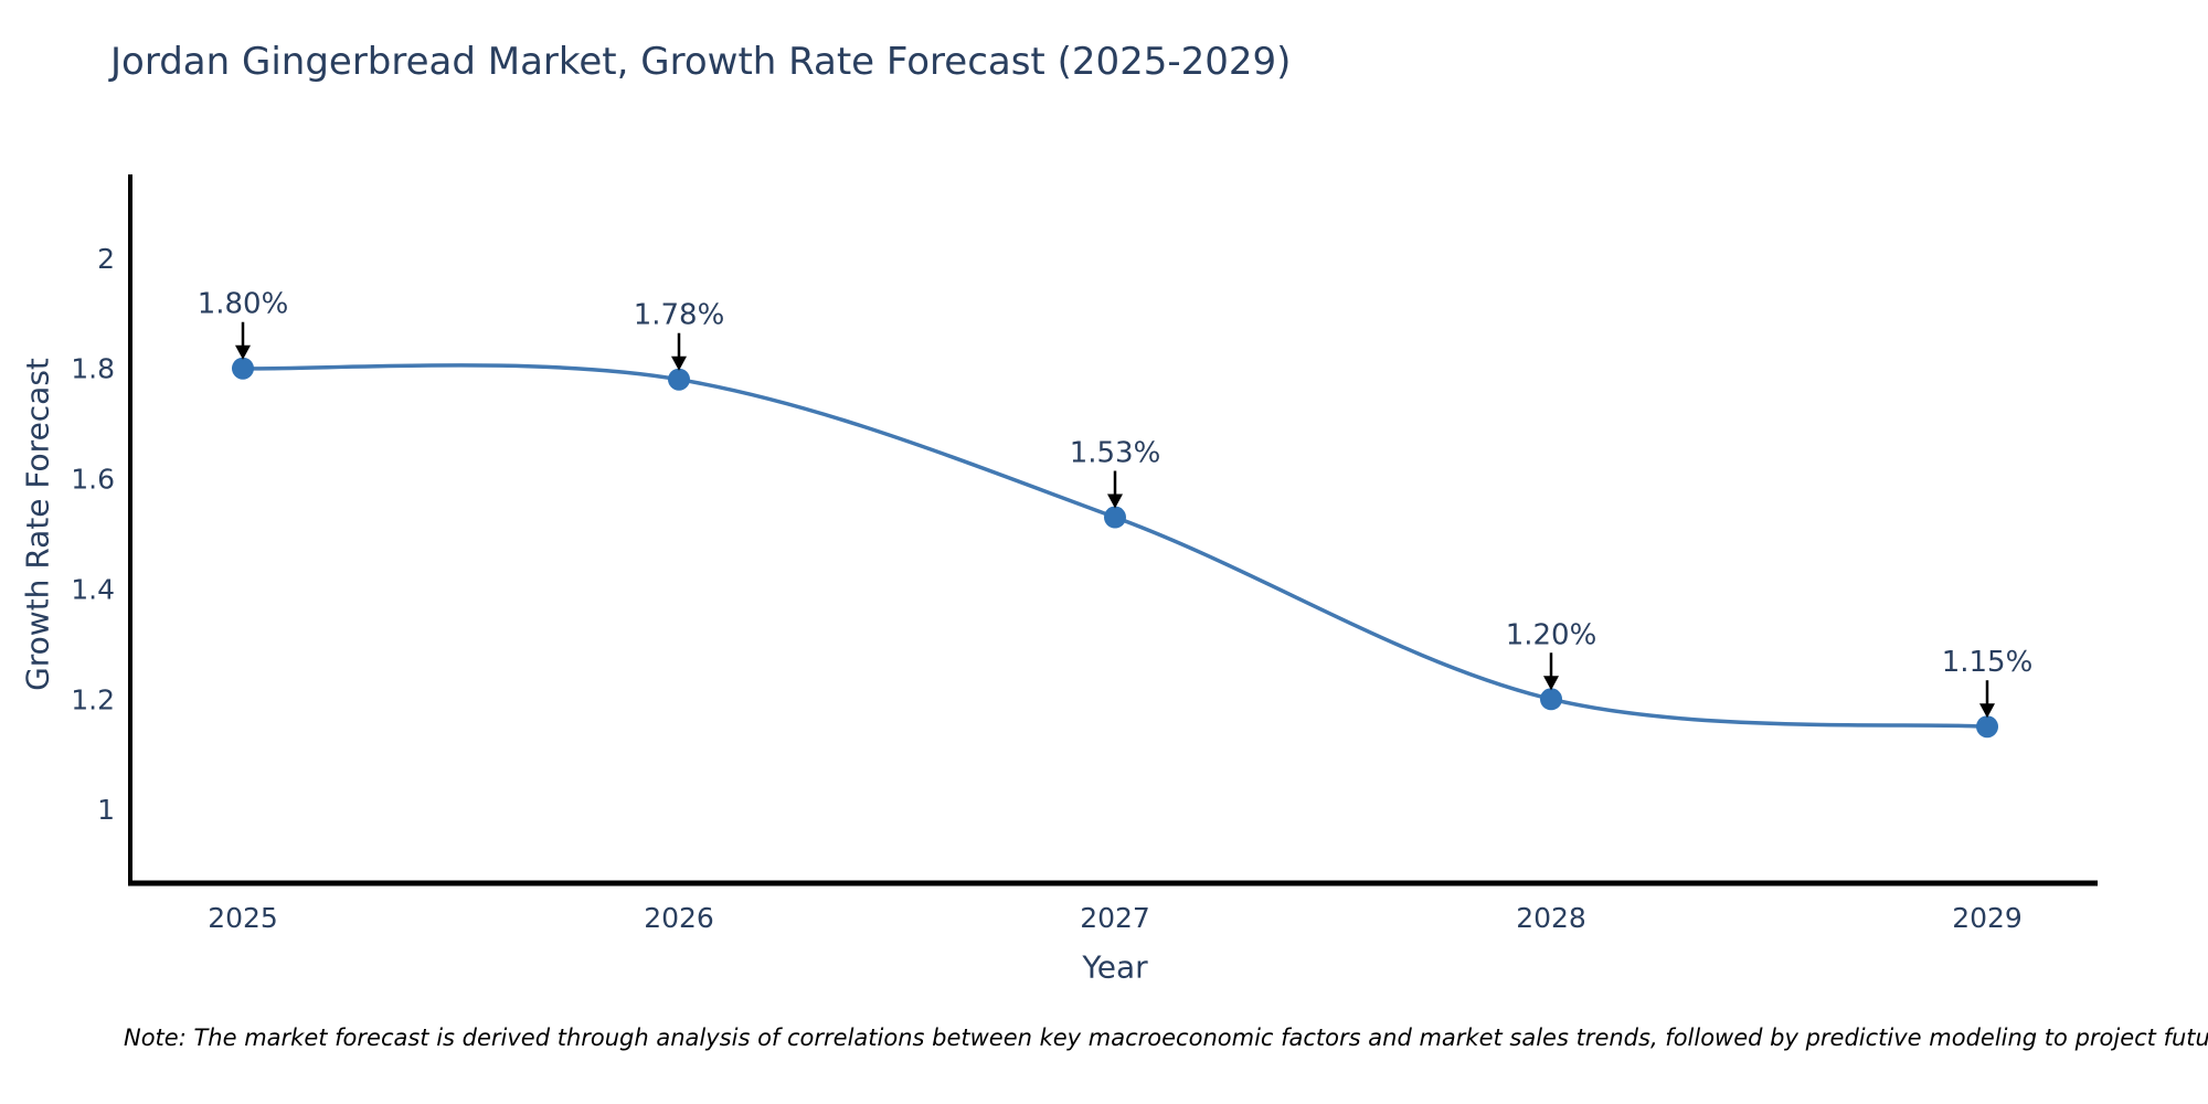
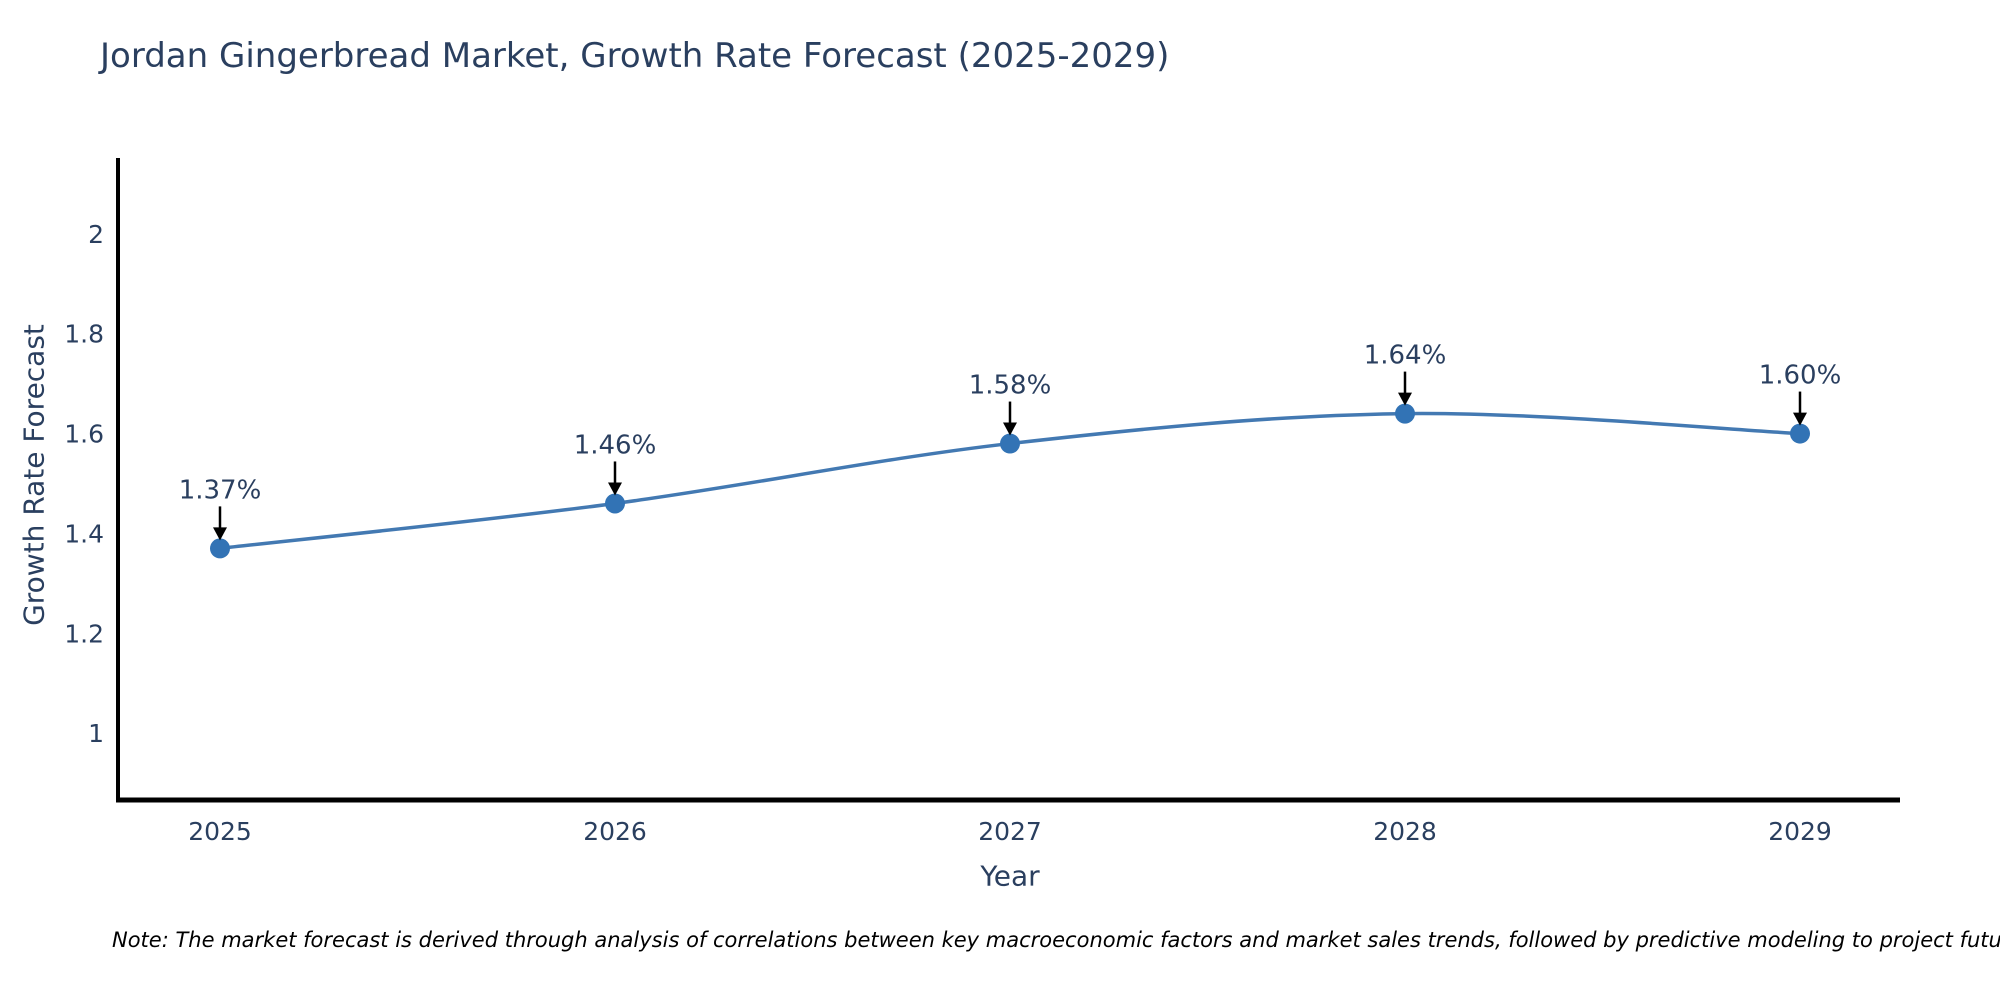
2025: 1.80% -> 1.37%
2026: 1.78% -> 1.46%
2027: 1.53% -> 1.58%
2028: 1.20% -> 1.64%
2029: 1.15% -> 1.60%
